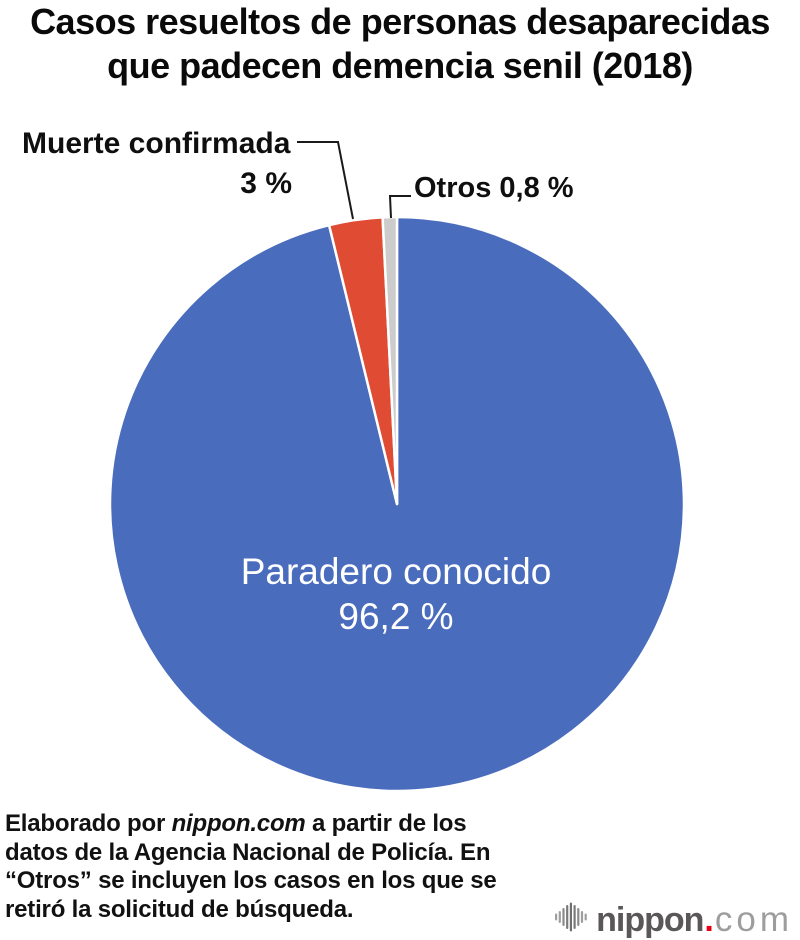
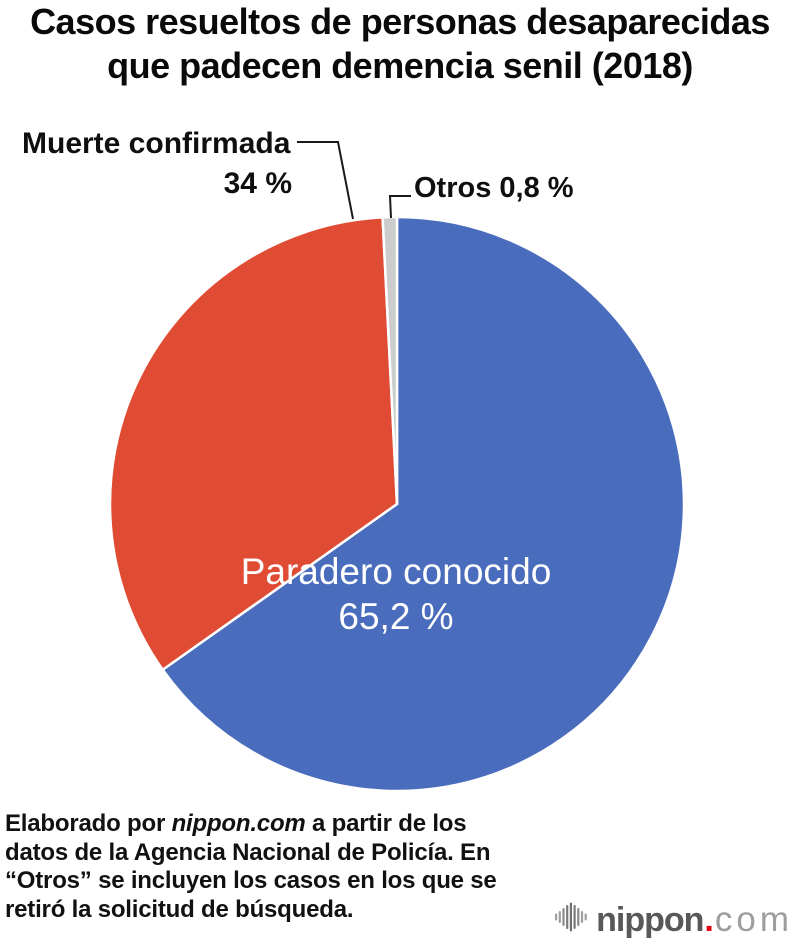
Paradero conocido: 96,2 -> 65,2
Muerte confirmada: 3 -> 34
